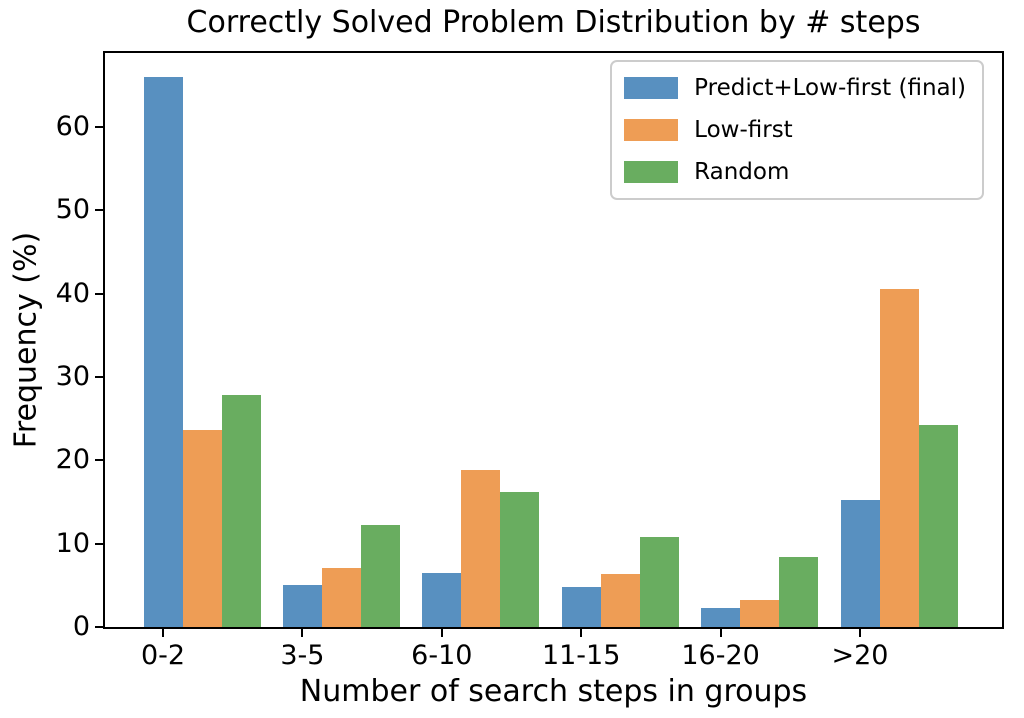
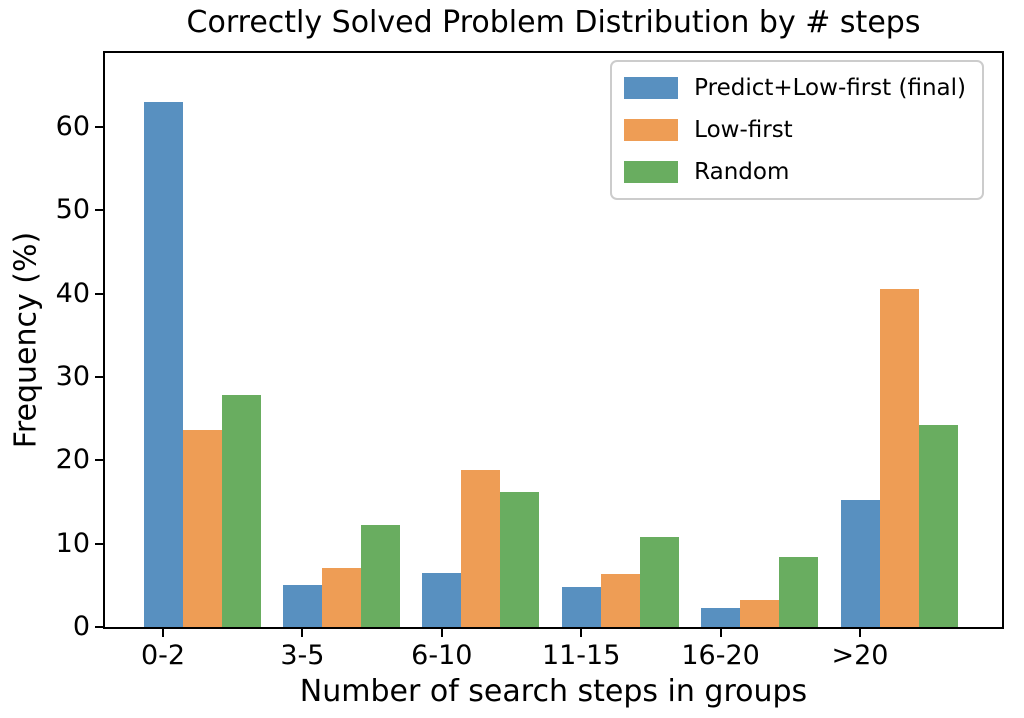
Predict+Low-first (final)/0-2: 66 -> 63
